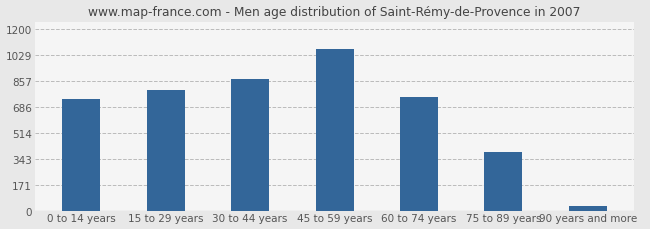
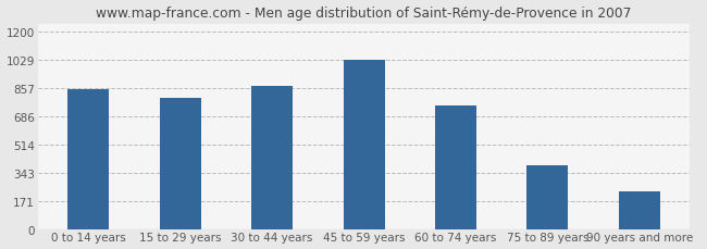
0 to 14 years: 740 -> 850
45 to 59 years: 1070 -> 1030
90 years and more: 30 -> 230
